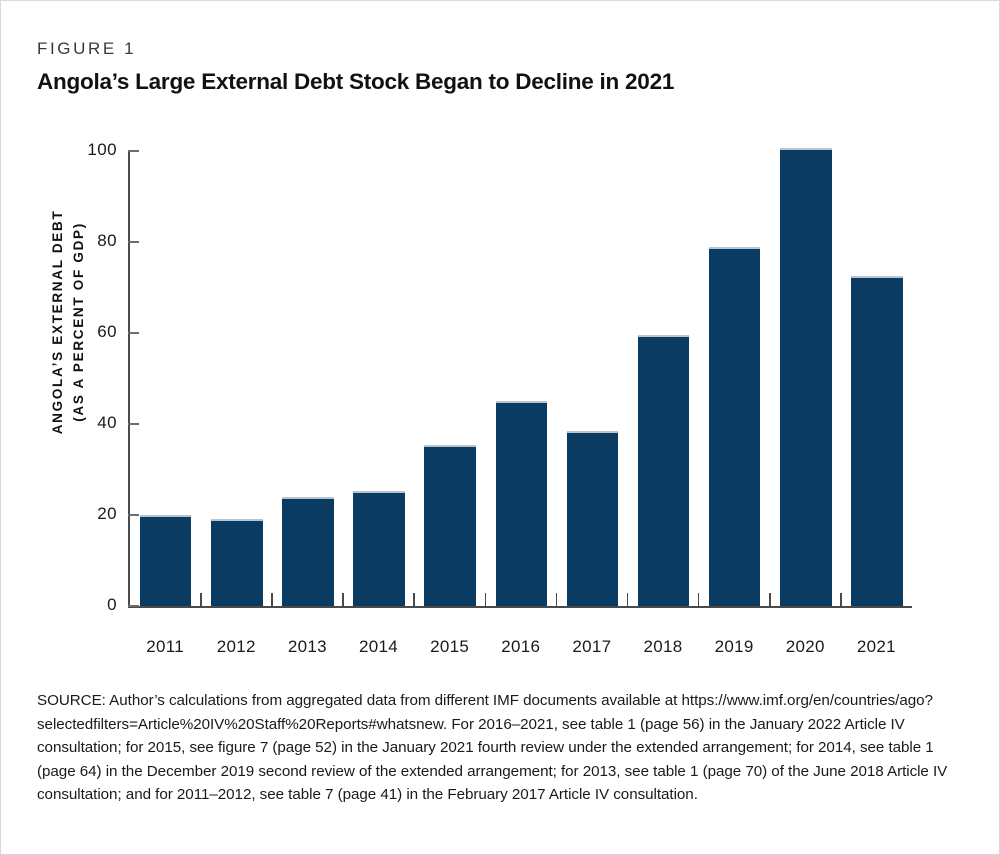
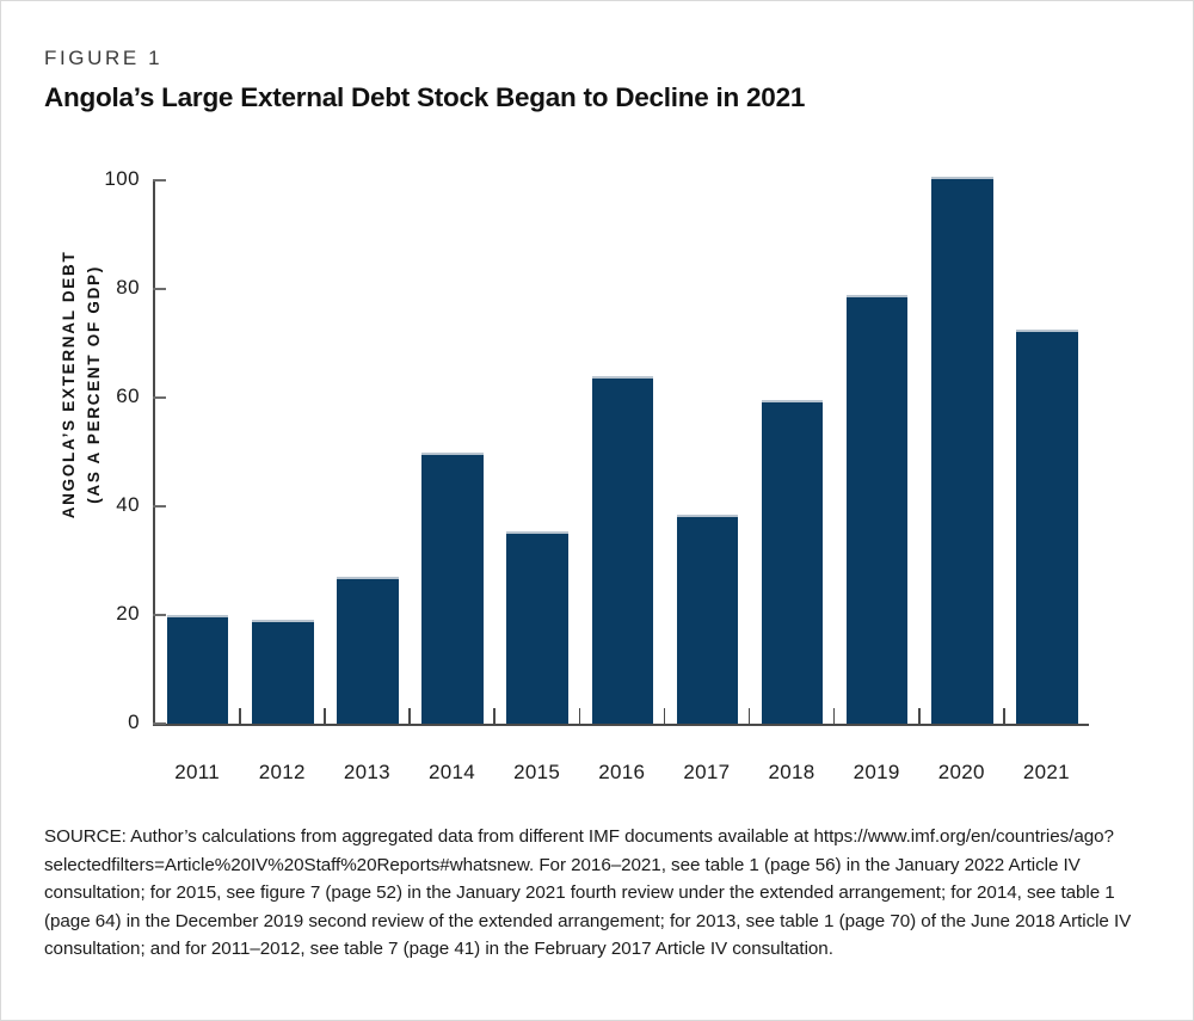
2013: 24 -> 27
2014: 25 -> 50
2016: 45 -> 64
